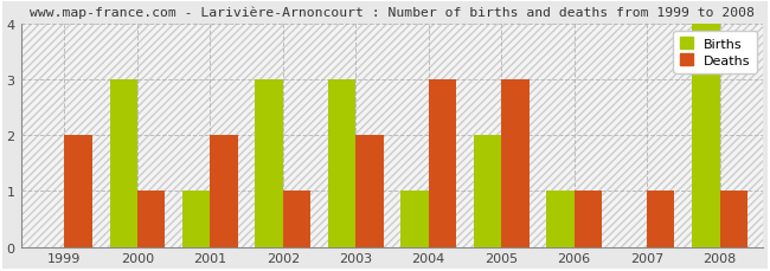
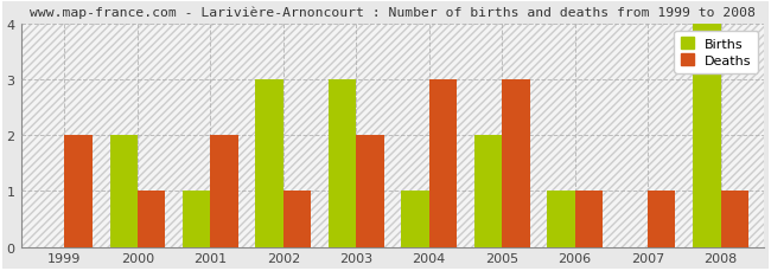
Births/2000: 3 -> 2
